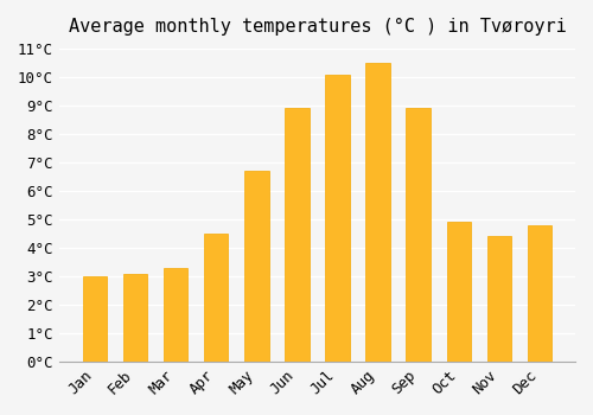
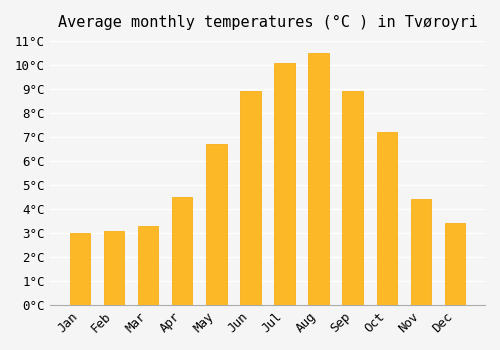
Oct: 4.9°C -> 7.2°C
Dec: 4.8°C -> 3.4°C
